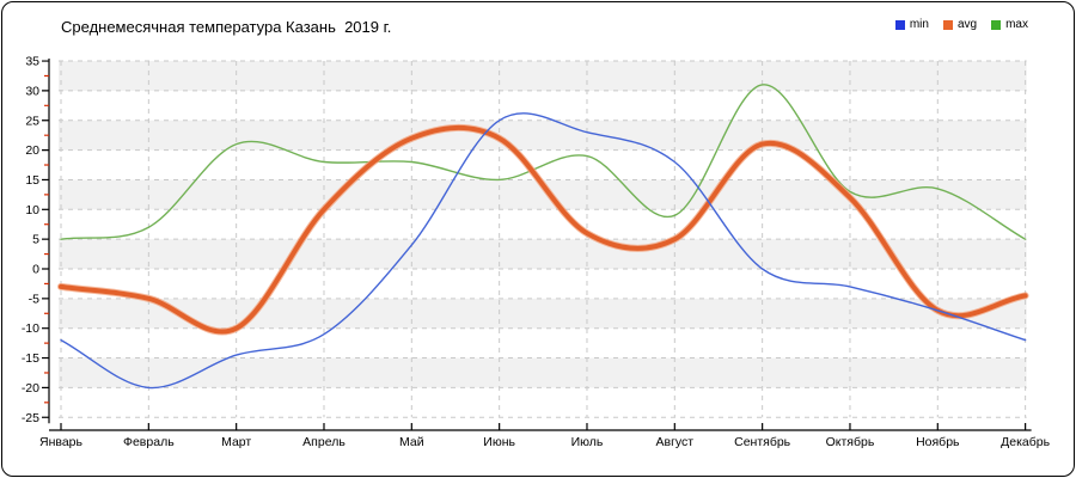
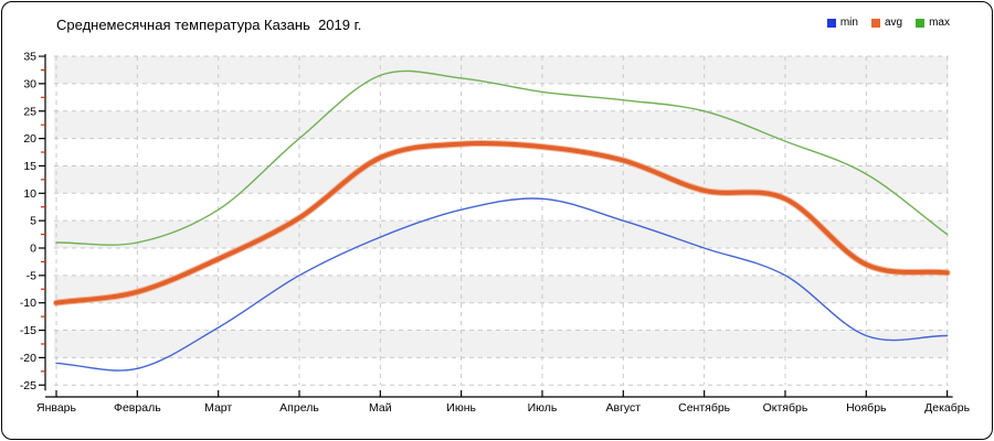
max/Январь: 5 -> 1
avg/Январь: -3 -> -10
min/Январь: -12 -> -21
max/Февраль: 7 -> 1
avg/Февраль: -5 -> -8
min/Февраль: -20 -> -22
max/Март: 21 -> 7
avg/Март: -10 -> -2
max/Апрель: 18 -> 20
avg/Апрель: 10 -> 6
min/Апрель: -11 -> -5
max/Май: 18 -> 32
avg/Май: 22 -> 16
min/Май: 4 -> 2
max/Июнь: 15 -> 31
avg/Июнь: 22 -> 19
min/Июнь: 25 -> 7
max/Июль: 19 -> 28
avg/Июль: 6 -> 18
min/Июль: 23 -> 9
max/Август: 9 -> 27
avg/Август: 5 -> 16
min/Август: 18 -> 5
max/Сентябрь: 31 -> 25
avg/Сентябрь: 21 -> 10
max/Октябрь: 13 -> 20
avg/Октябрь: 12 -> 9
min/Октябрь: -3 -> -5
avg/Ноябрь: -7 -> -3
min/Ноябрь: -7 -> -16
max/Декабрь: 5 -> 2
min/Декабрь: -12 -> -16
